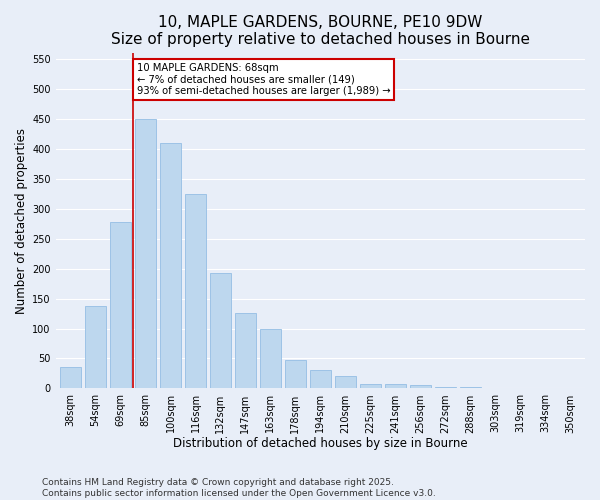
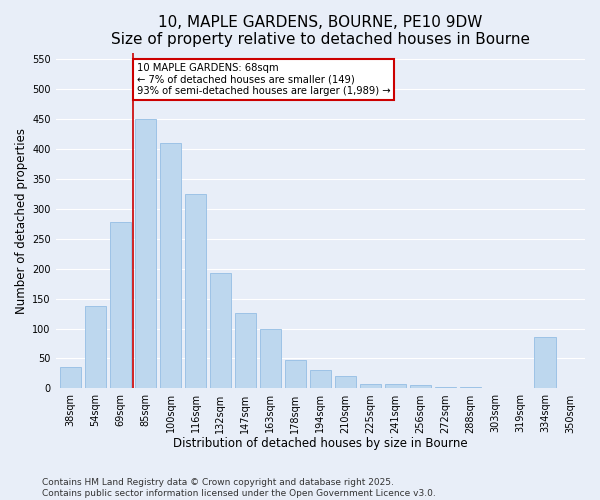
334sqm: 1 -> 86
